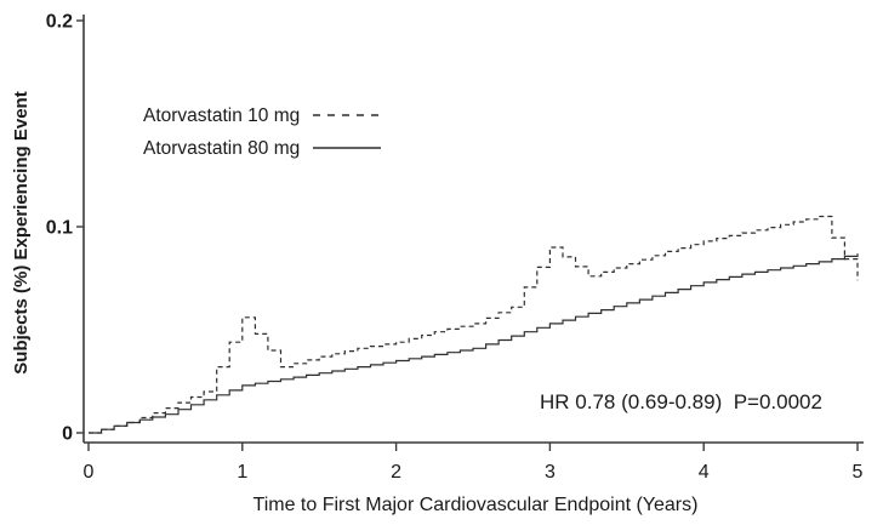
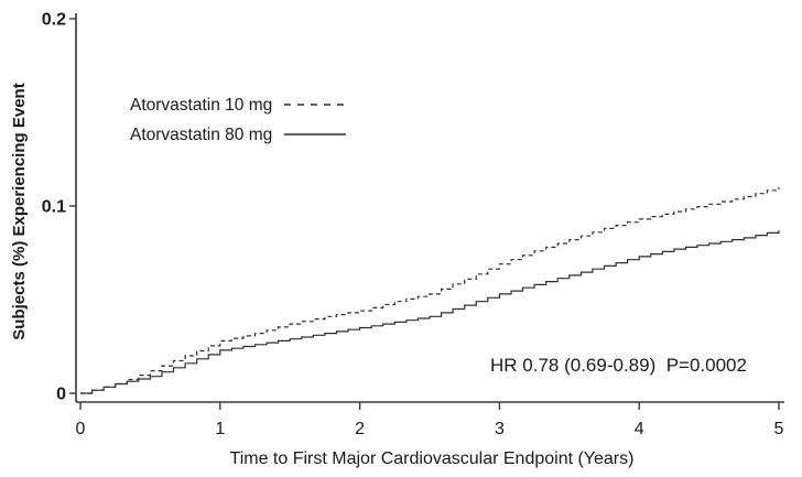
Atorvastatin 10 mg/1: 0.056 -> 0.028
Atorvastatin 10 mg/3: 0.090 -> 0.069
Atorvastatin 10 mg/5: 0.074 -> 0.110
